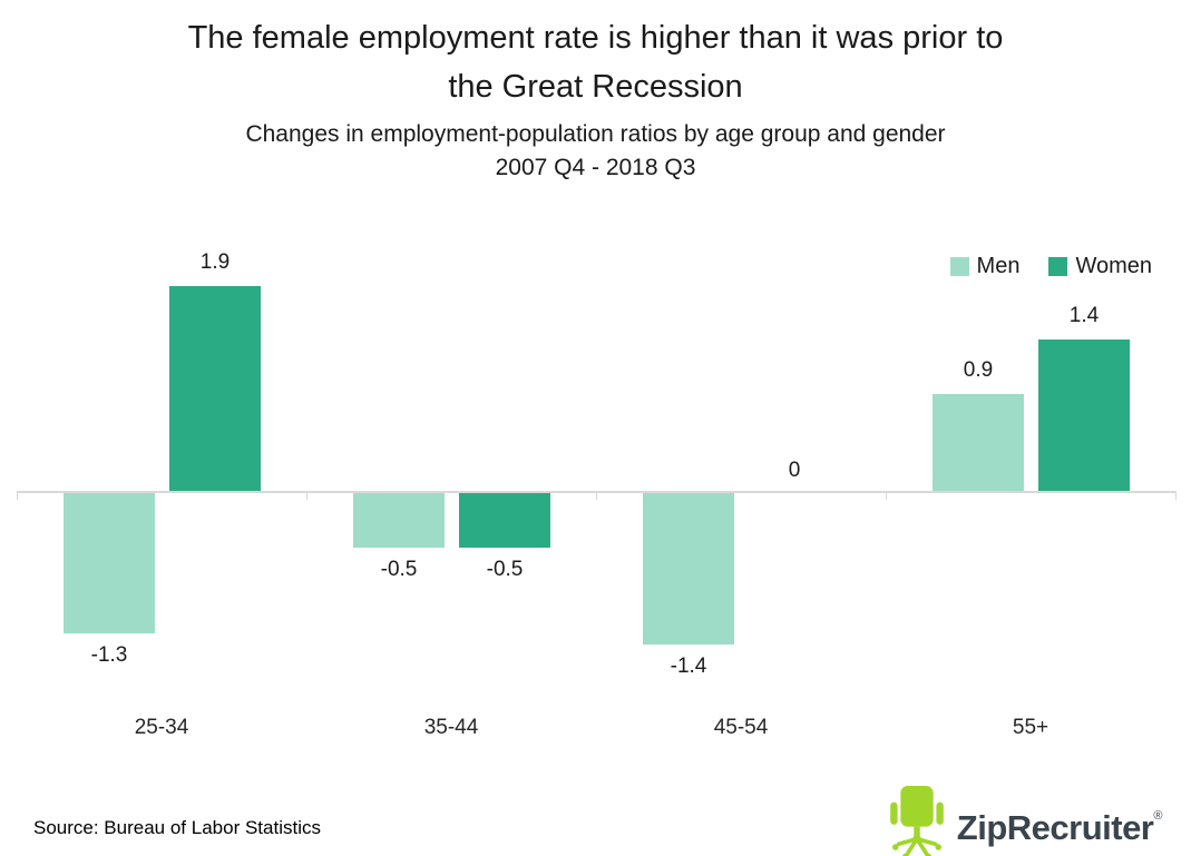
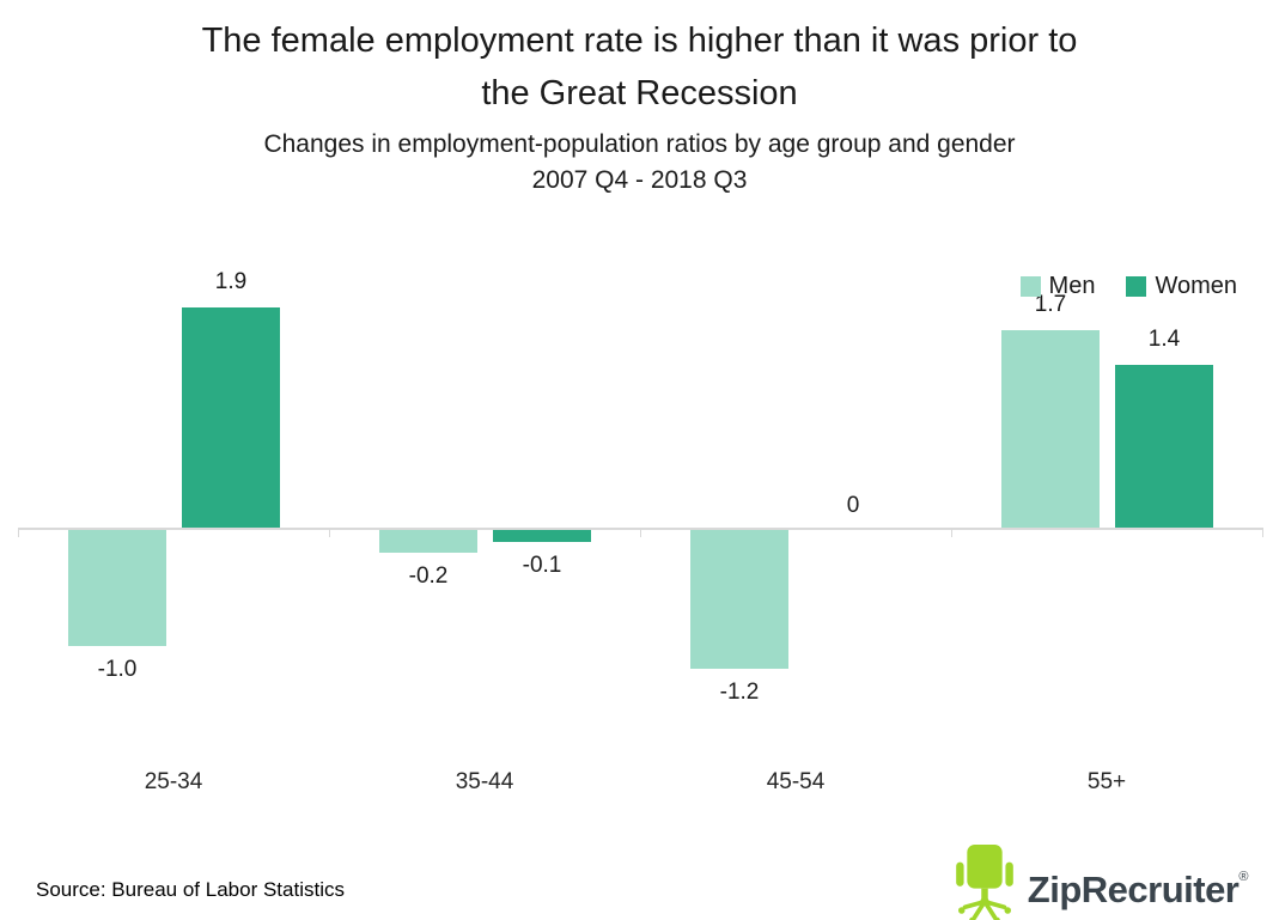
Men/25-34: -1.3 -> -1.0
Men/35-44: -0.5 -> -0.2
Women/35-44: -0.5 -> -0.1
Men/45-54: -1.4 -> -1.2
Men/55+: 0.9 -> 1.7
